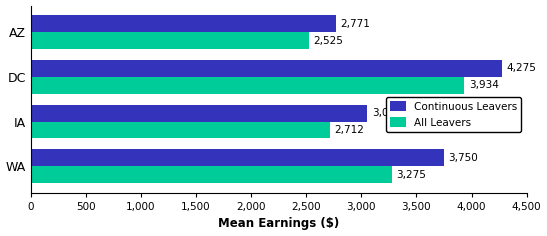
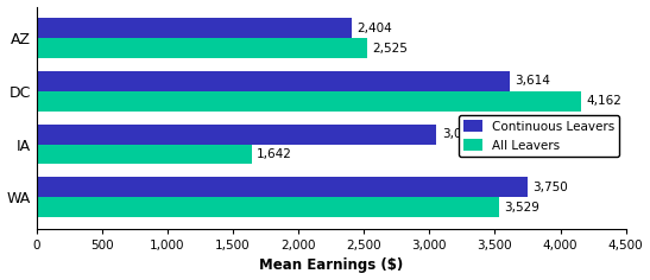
Continuous Leavers/AZ: 2,771 -> 2,404
Continuous Leavers/DC: 4,275 -> 3,614
All Leavers/DC: 3,934 -> 4,162
All Leavers/IA: 2,712 -> 1,642
All Leavers/WA: 3,275 -> 3,529
